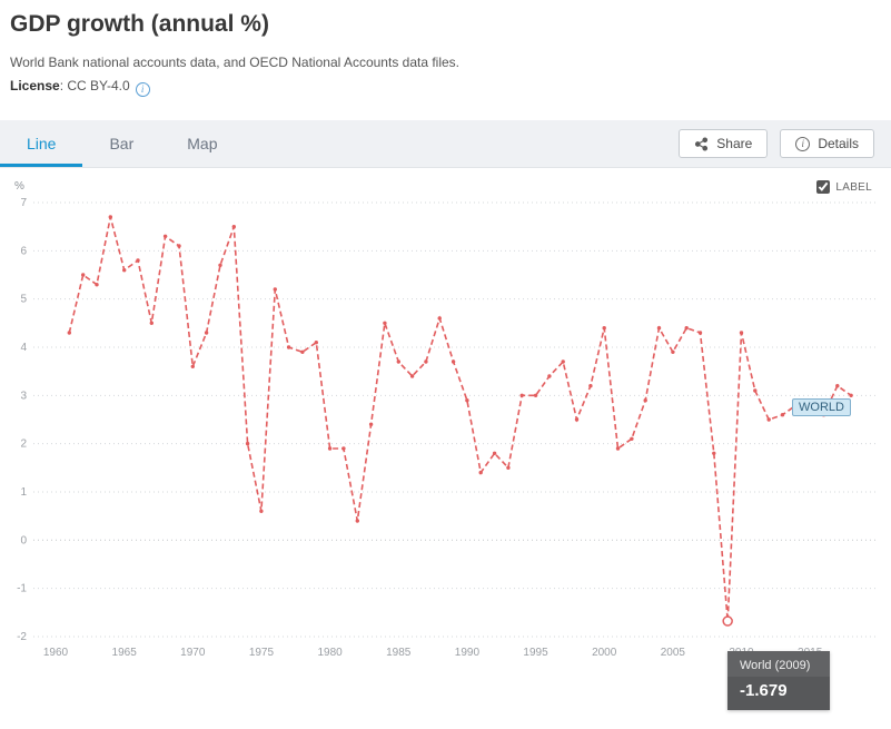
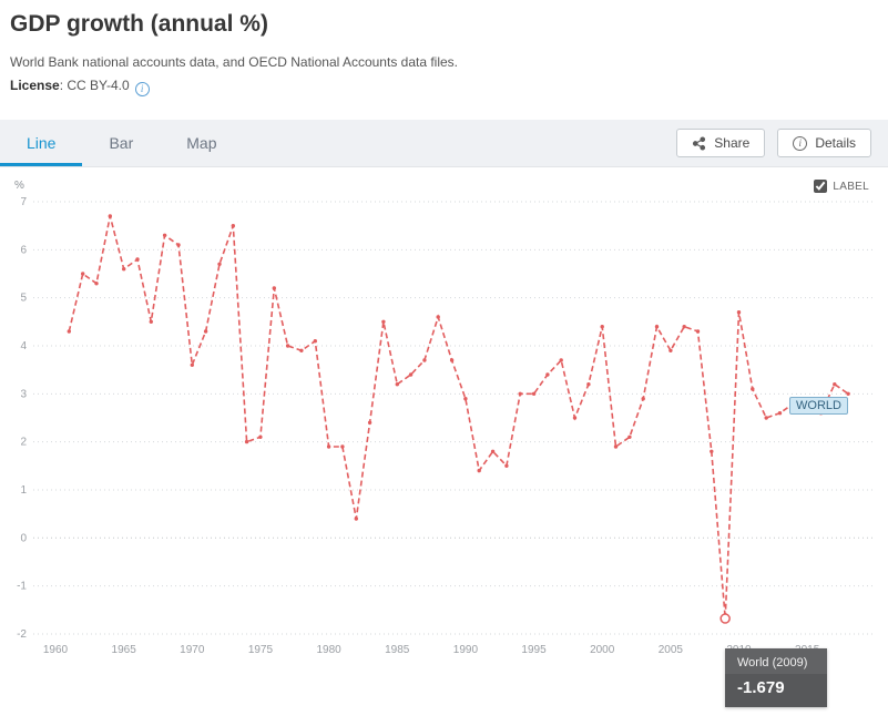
1975: 0.6 -> 2.1
1985: 3.7 -> 3.2
2010: 4.3 -> 4.7
